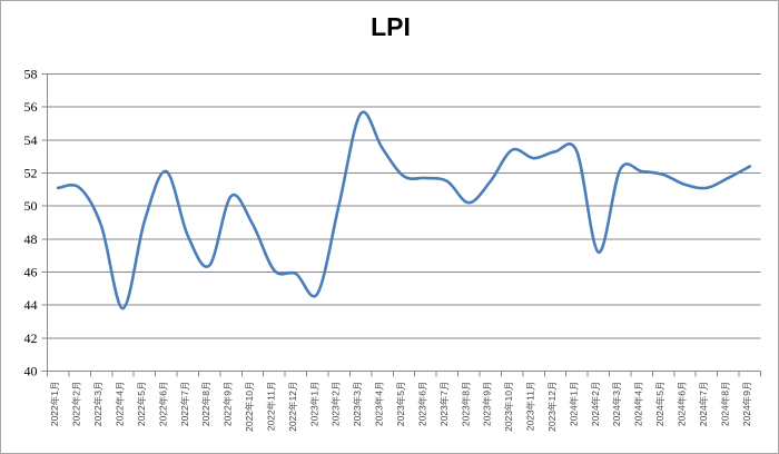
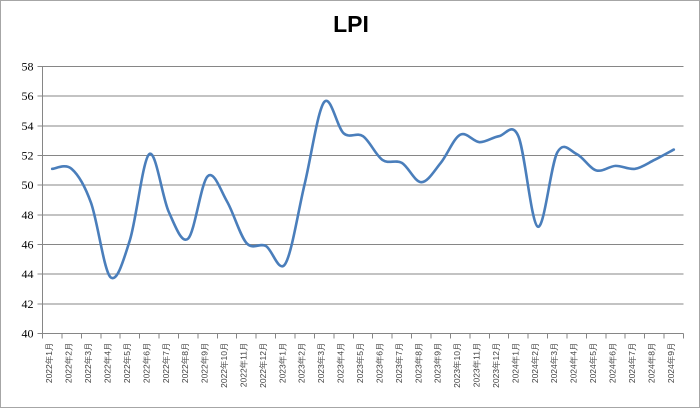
2022年5月: 49.1 -> 46.3
2023年5月: 51.8 -> 53.3
2024年5月: 51.9 -> 51.0
